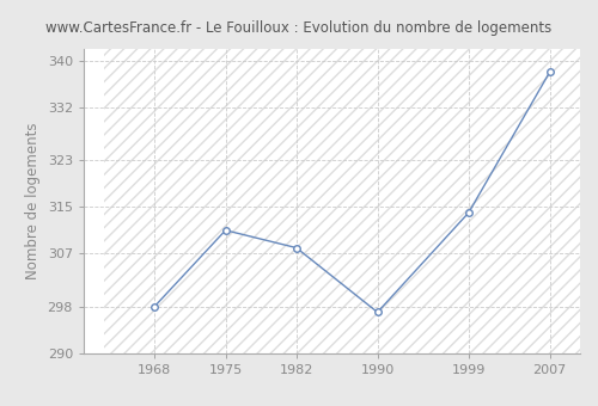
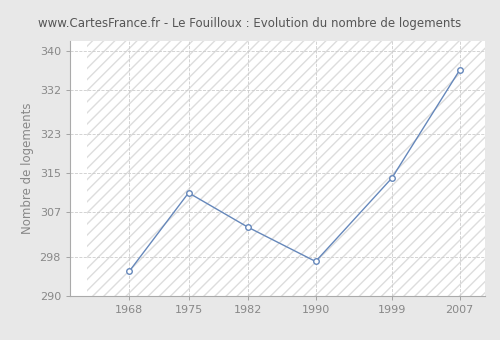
1968: 298 -> 295
1982: 308 -> 304
2007: 338 -> 336
